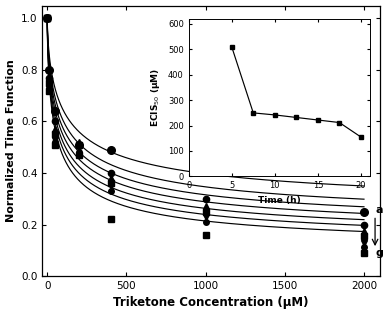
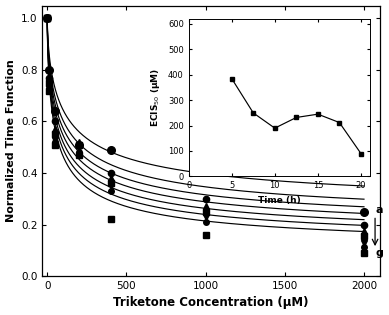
5: 510 -> 385
10: 242 -> 190
15: 222 -> 245
20: 155 -> 90
